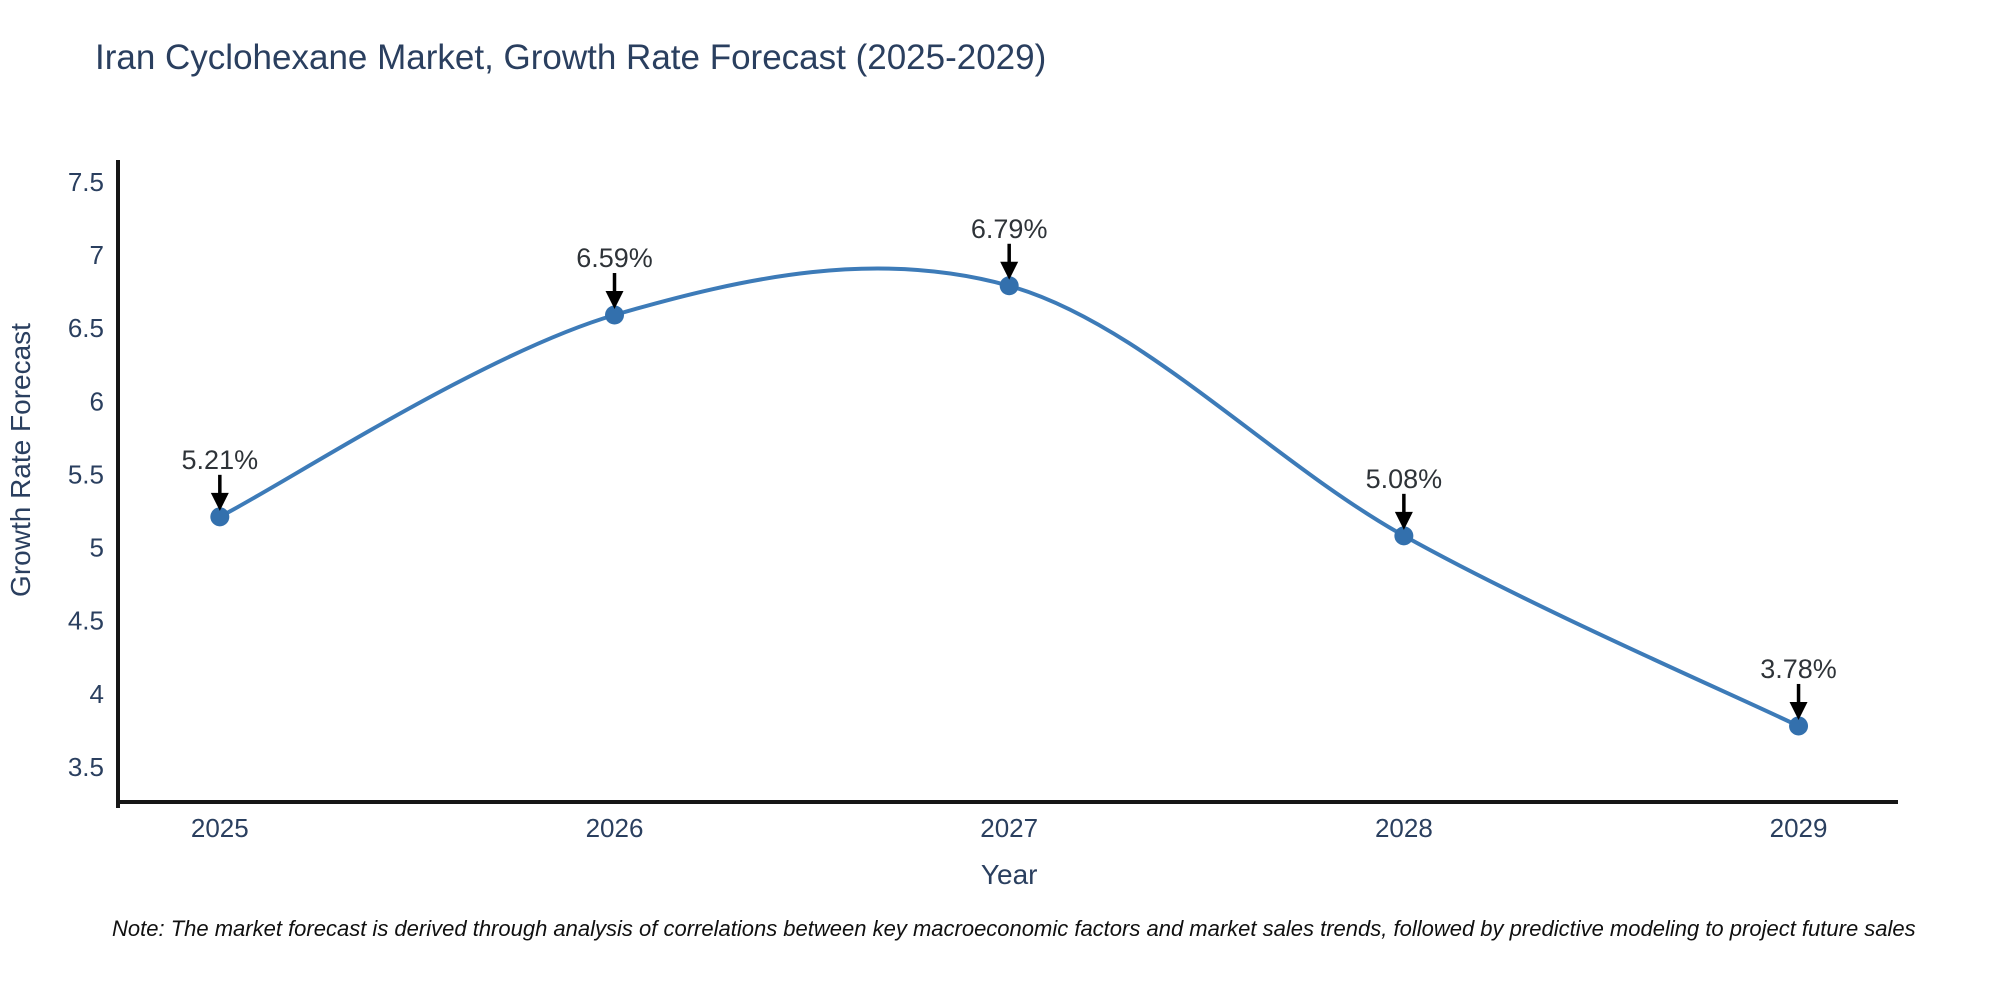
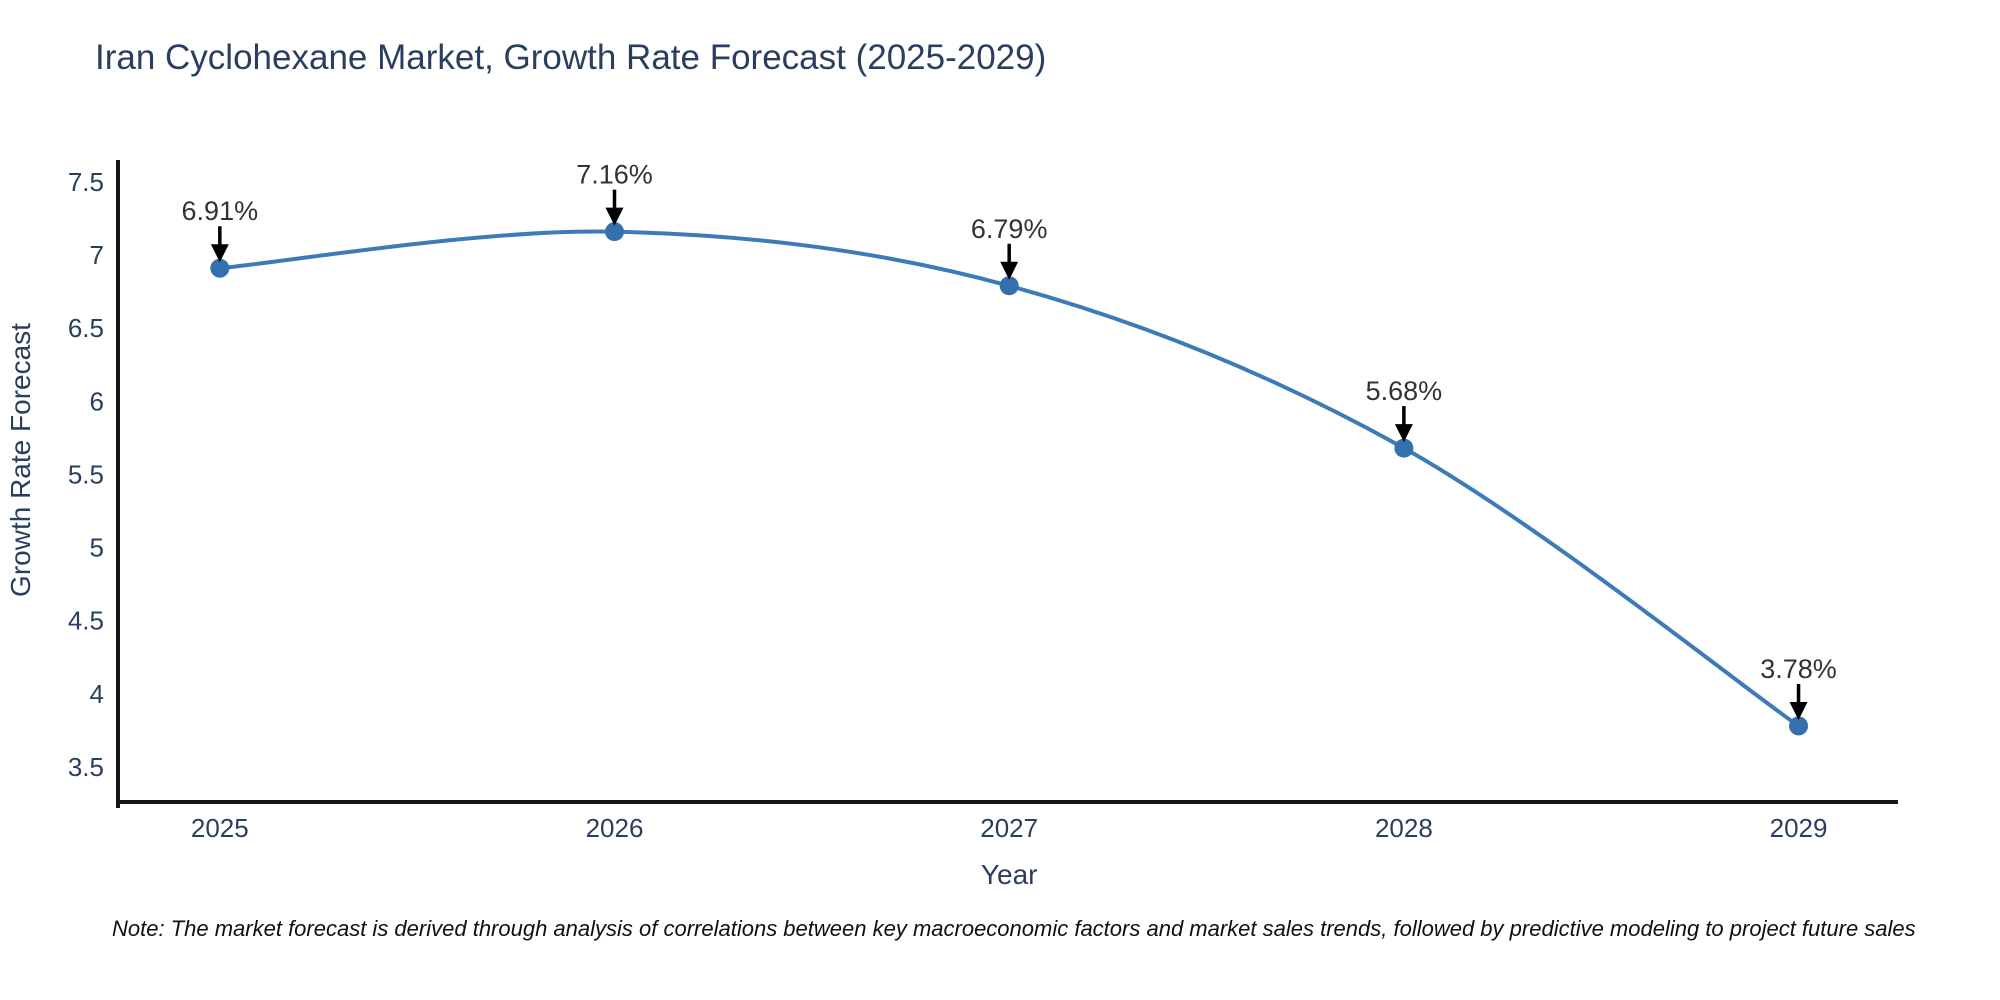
2025: 5.21% -> 6.91%
2026: 6.59% -> 7.16%
2028: 5.08% -> 5.68%
